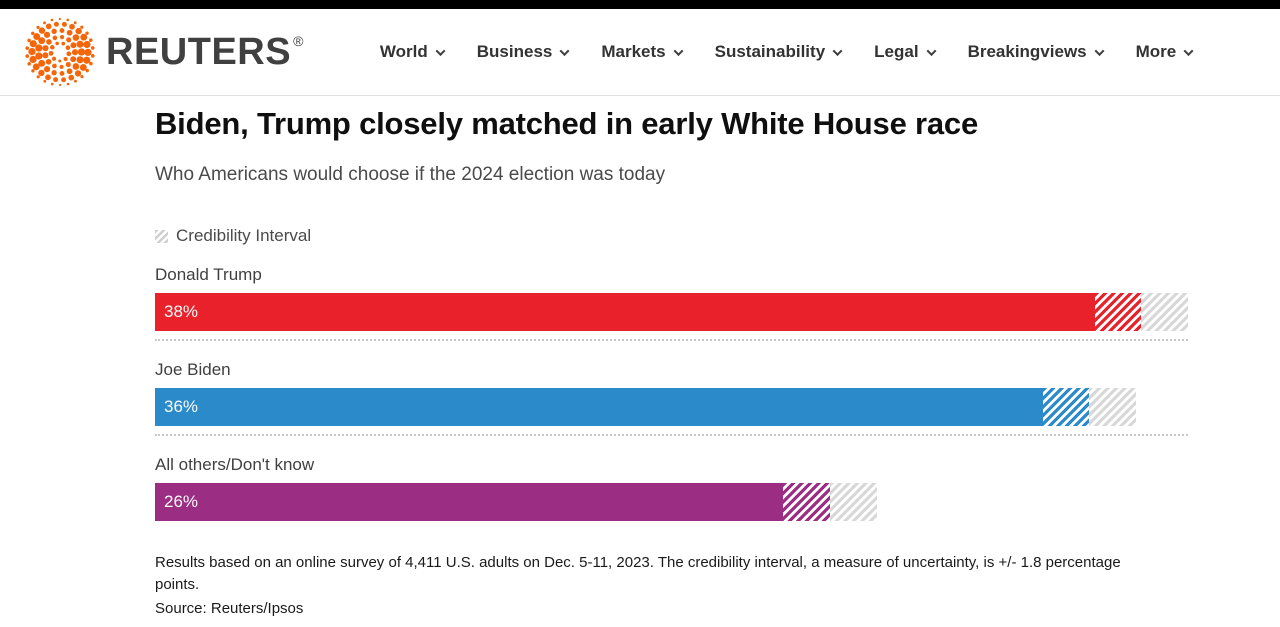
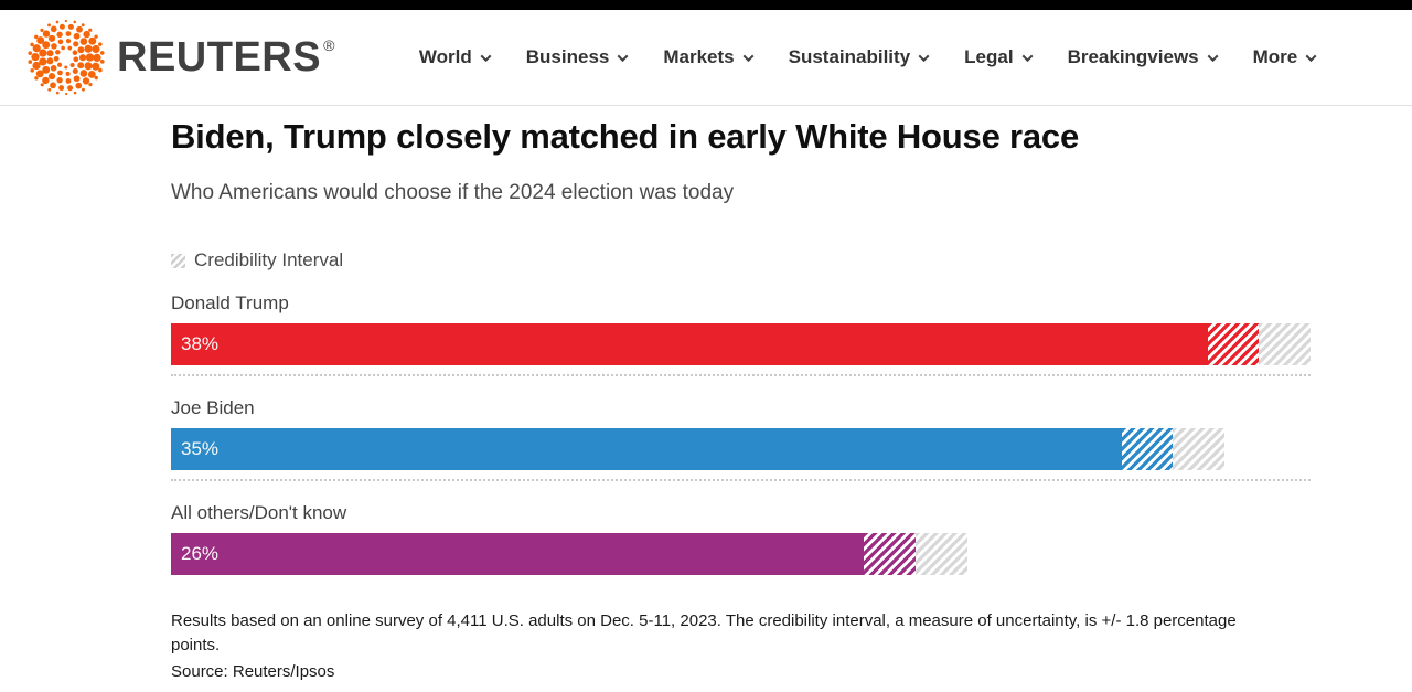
Joe Biden: 36% -> 35%
